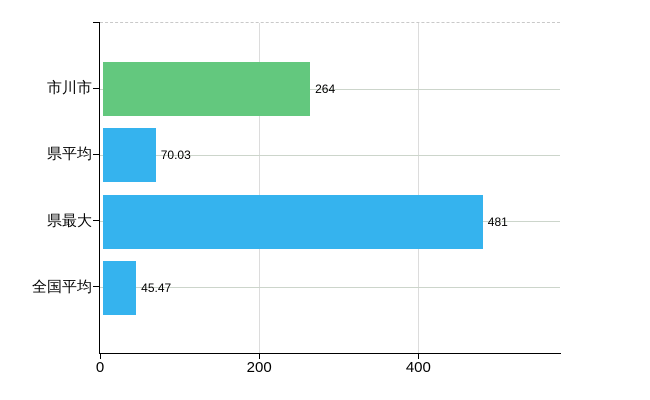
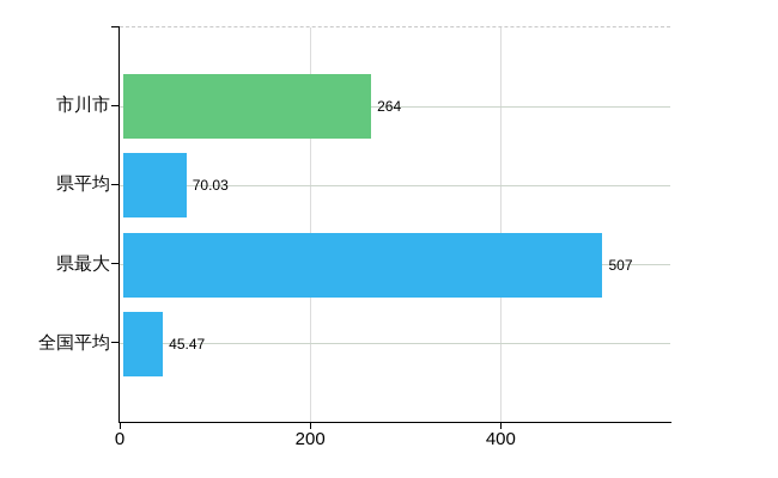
県最大: 481 -> 507
